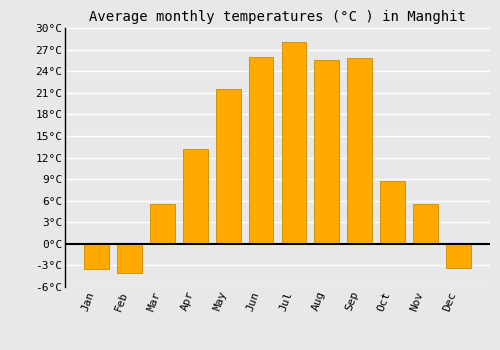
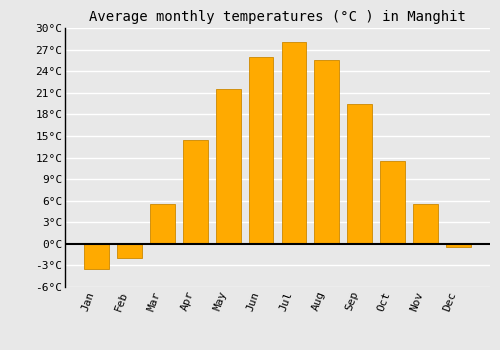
Feb: -4.0°C -> -2.0°C
Apr: 13.2°C -> 14.5°C
Sep: 25.8°C -> 19.5°C
Oct: 8.8°C -> 11.5°C
Dec: -3.4°C -> -0.5°C
